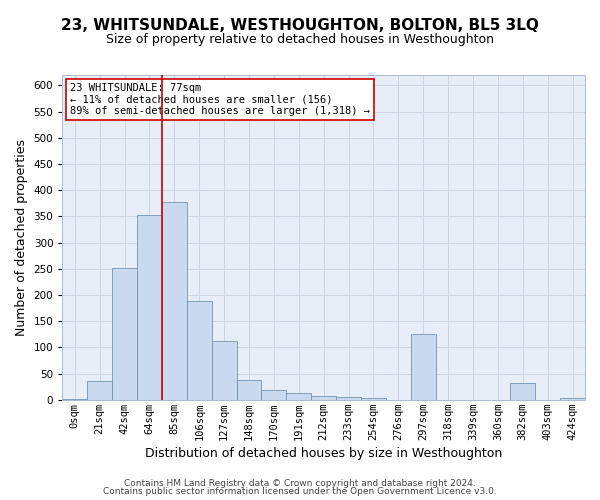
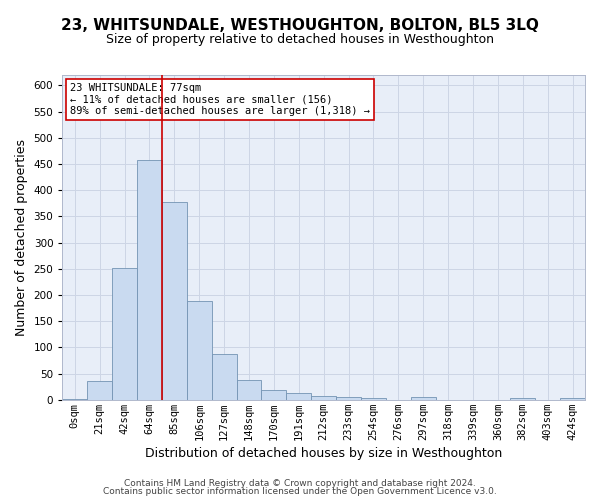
64sqm: 352 -> 458
127sqm: 112 -> 88
297sqm: 126 -> 5
382sqm: 32 -> 3
